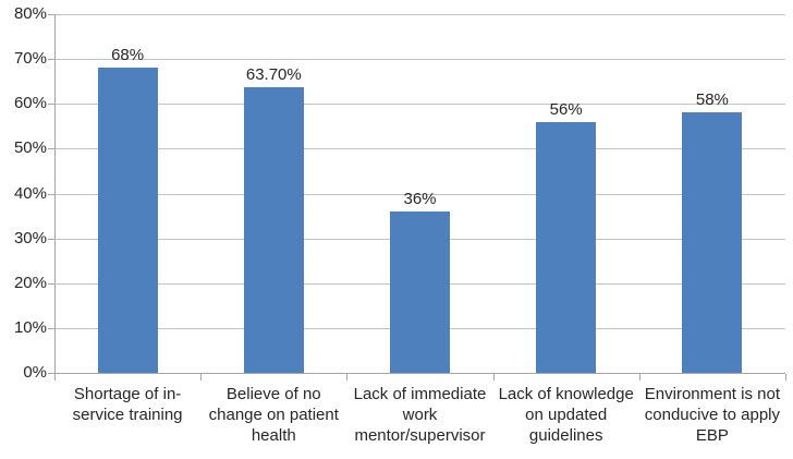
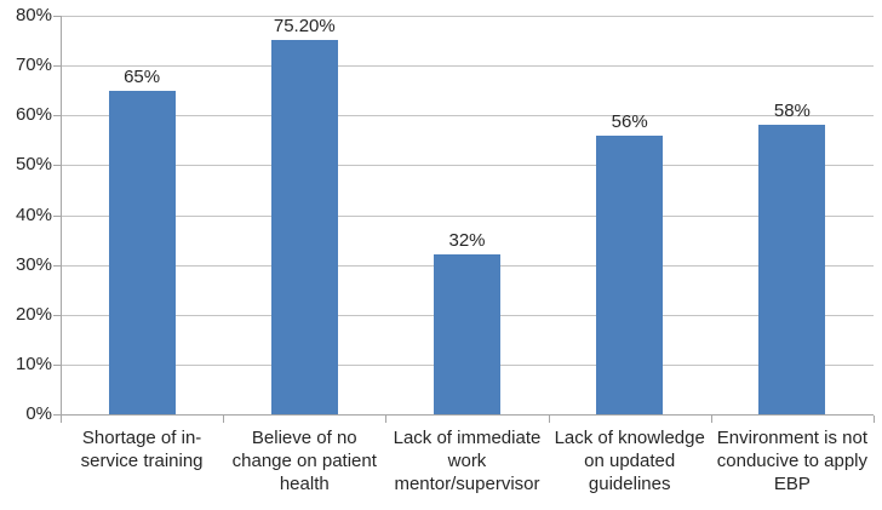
Shortage of in-service training: 68% -> 65%
Believe of no change on patient health: 63.70% -> 75.20%
Lack of immediate work mentor/supervisor: 36% -> 32%
